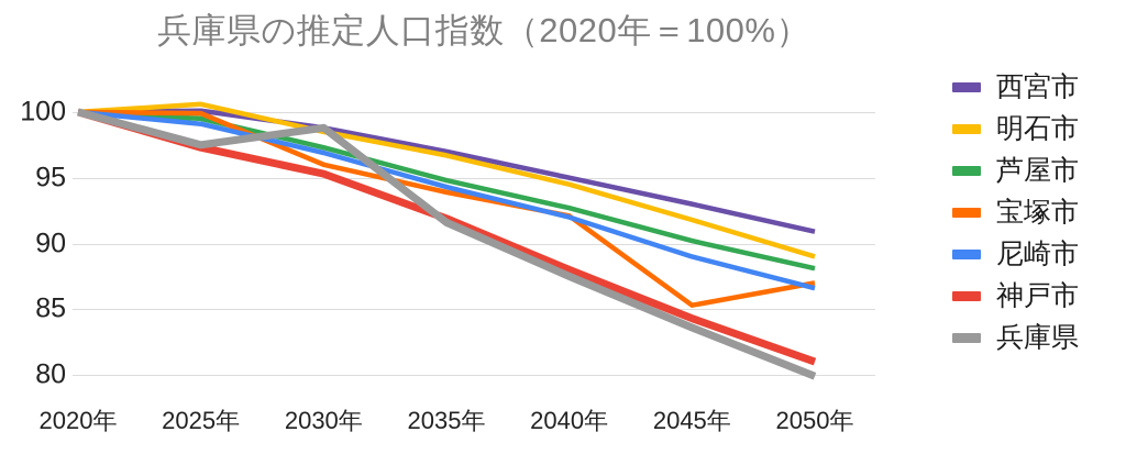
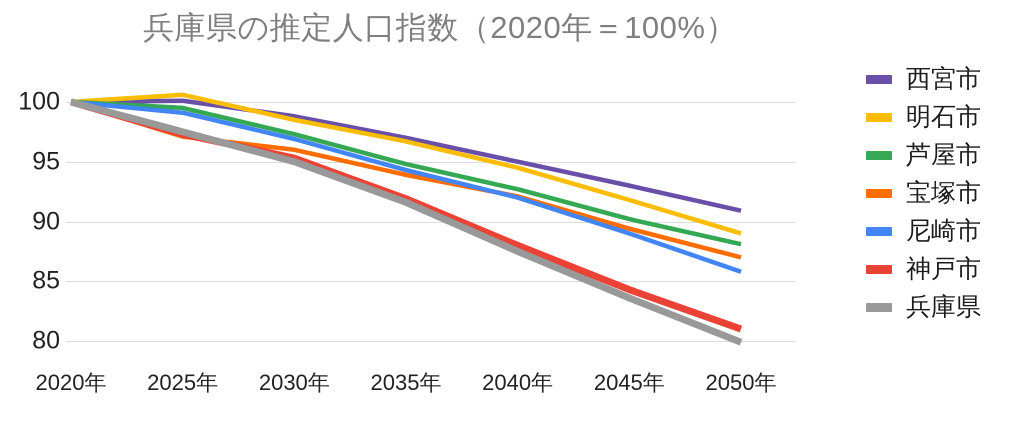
宝塚市/2025年: 99.9 -> 97.1
兵庫県/2030年: 98.8 -> 95.0
宝塚市/2045年: 85.3 -> 89.4
尼崎市/2050年: 86.6 -> 85.8
